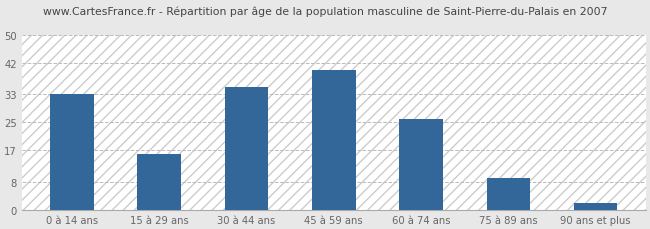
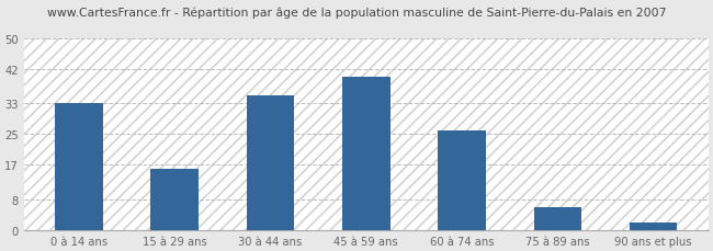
75 à 89 ans: 9 -> 6
